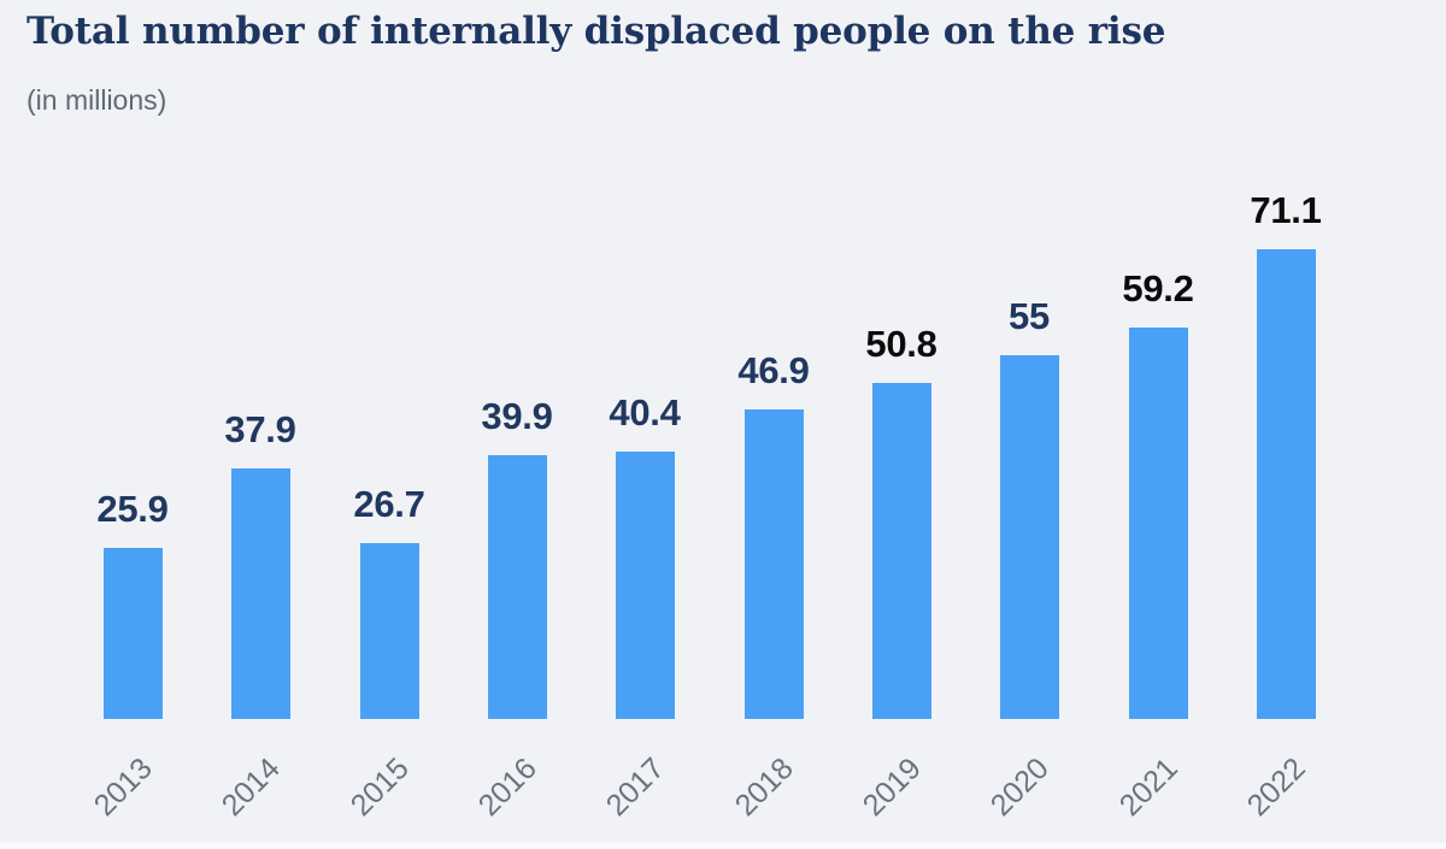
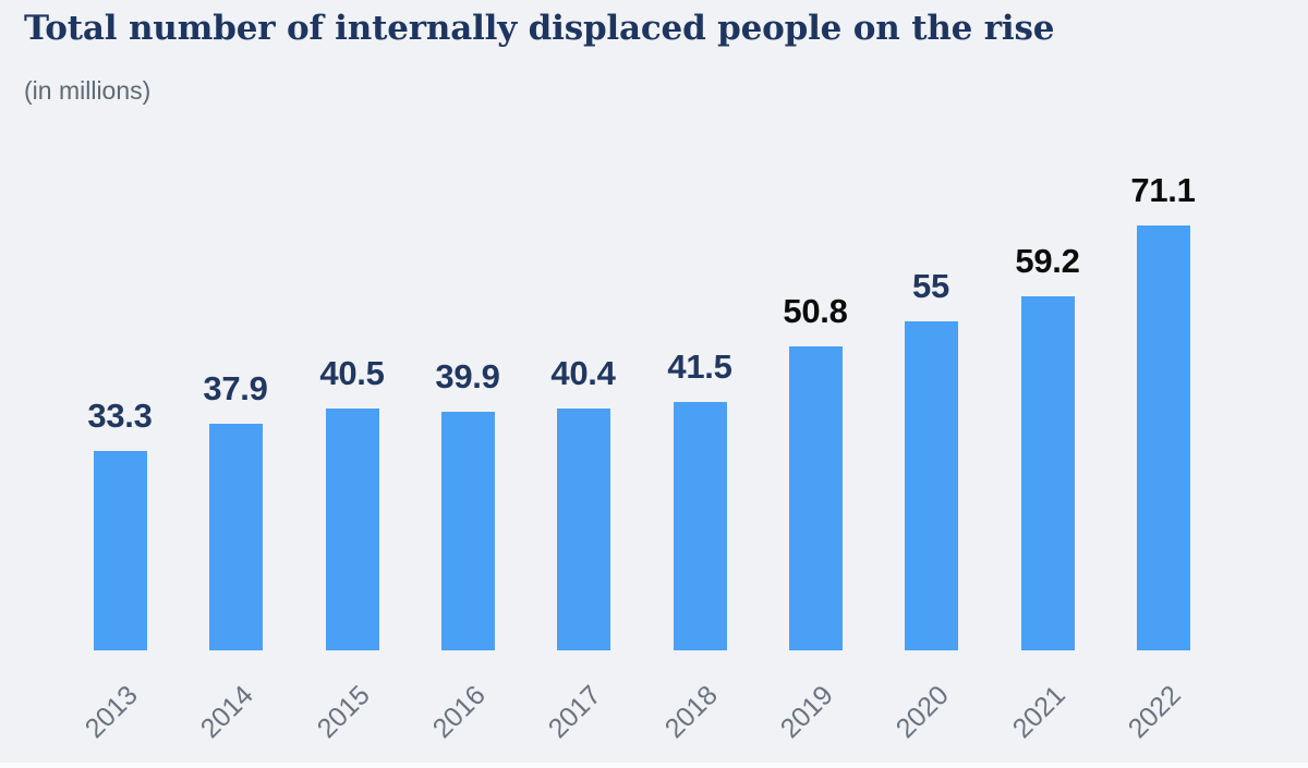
2013: 25.9 -> 33.3
2015: 26.7 -> 40.5
2018: 46.9 -> 41.5
